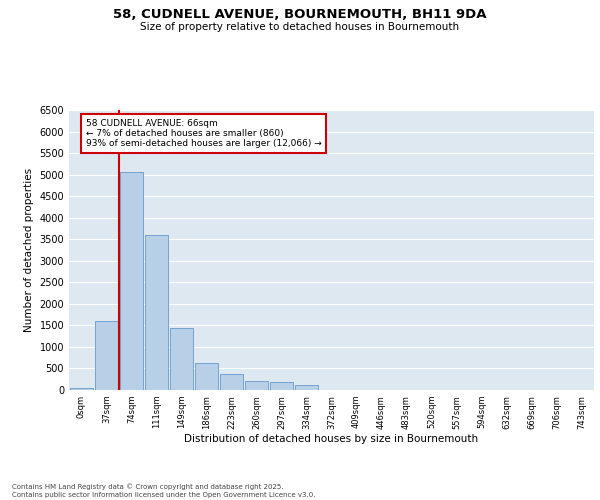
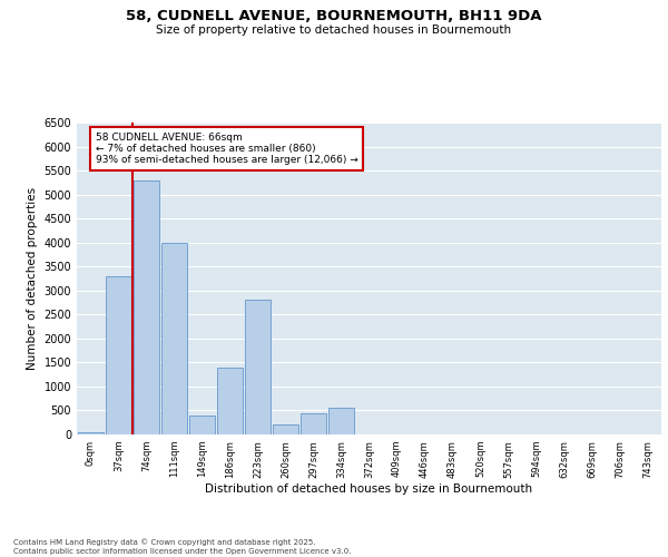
37sqm: 1600 -> 3300
74sqm: 5050 -> 5300
111sqm: 3600 -> 4000
149sqm: 1450 -> 400
186sqm: 620 -> 1400
223sqm: 370 -> 2800
297sqm: 190 -> 450
334sqm: 110 -> 550
